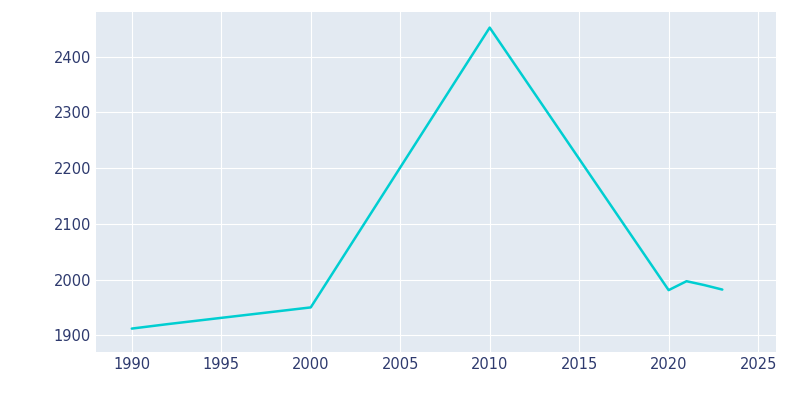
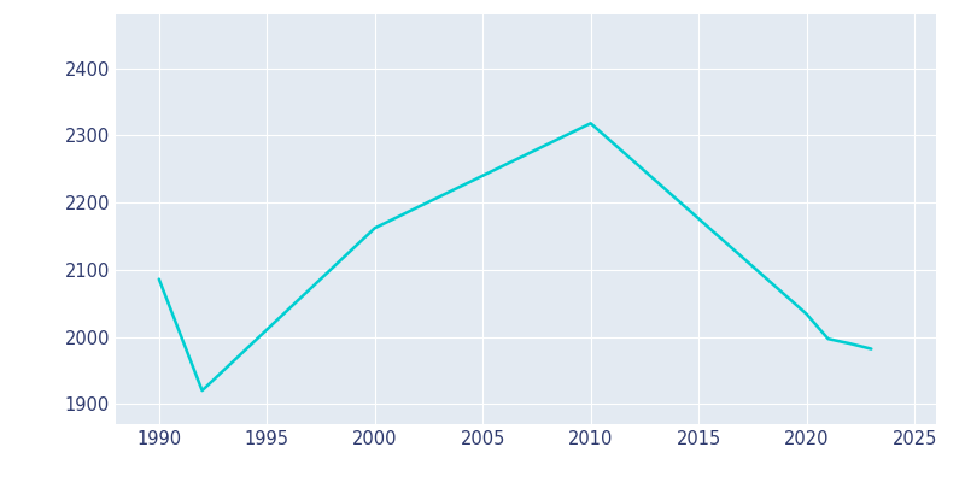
1990: 1912 -> 2086
2000: 1950 -> 2162
2010: 2452 -> 2318
2020: 1981 -> 2034
